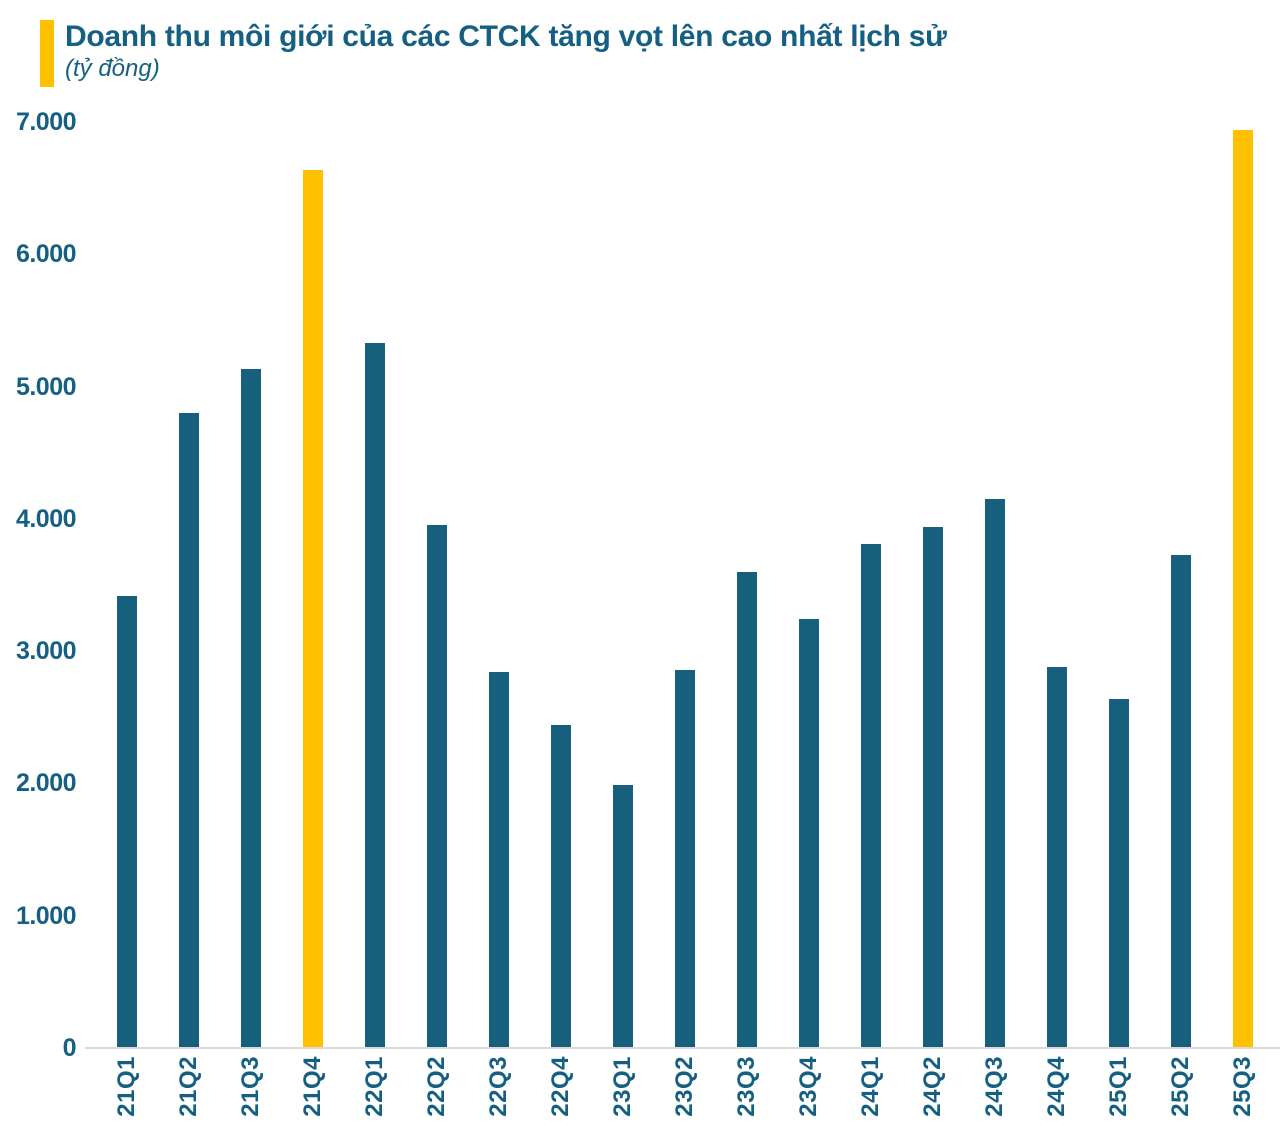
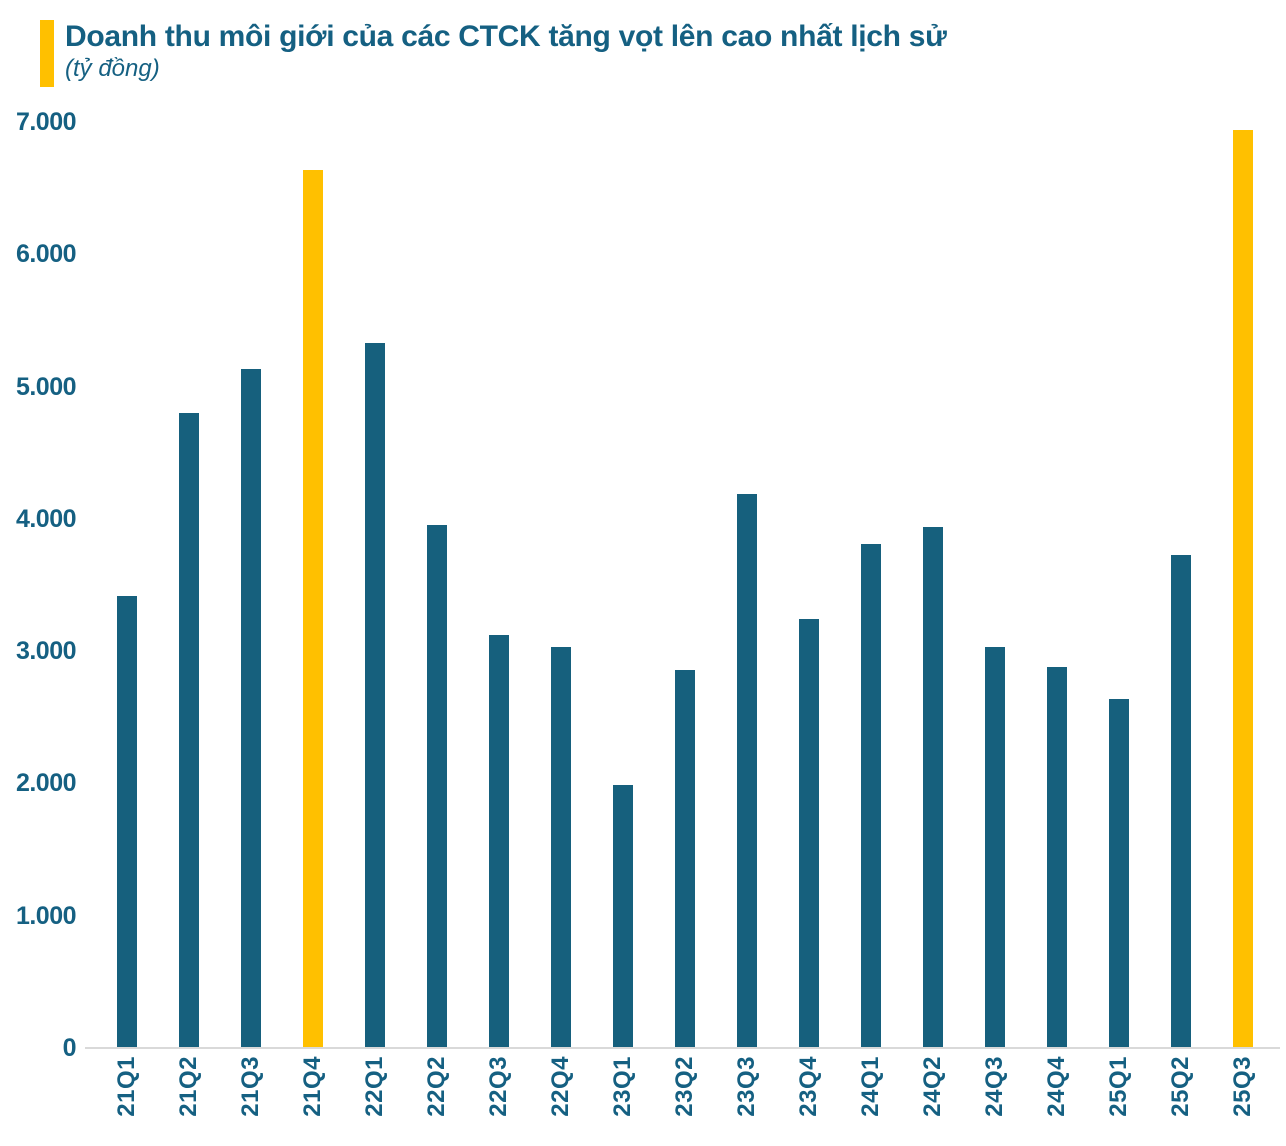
22Q3: 2840 -> 3120
22Q4: 2440 -> 3030
23Q3: 3600 -> 4190
24Q3: 4150 -> 3030
